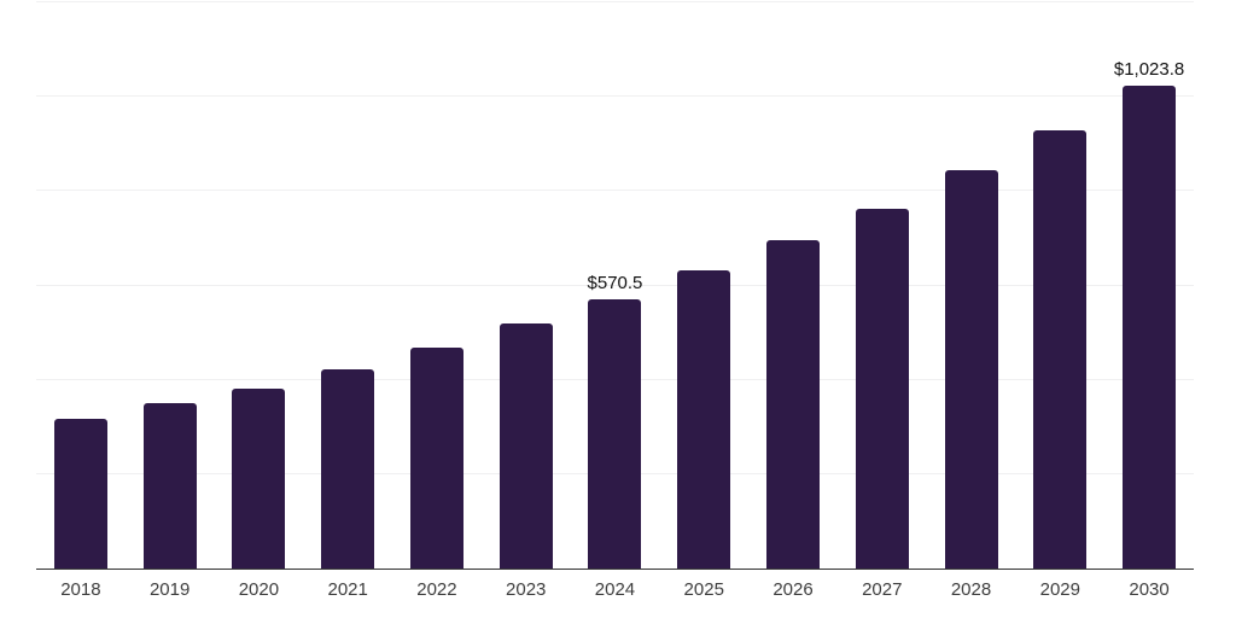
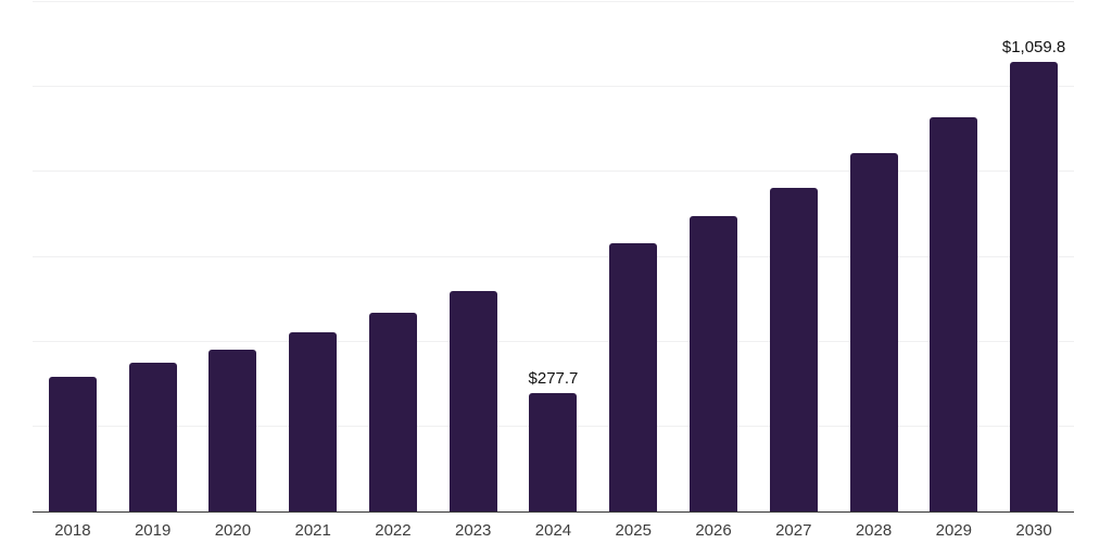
2024: $570.5 -> $277.7
2030: $1,023.8 -> $1,059.8
